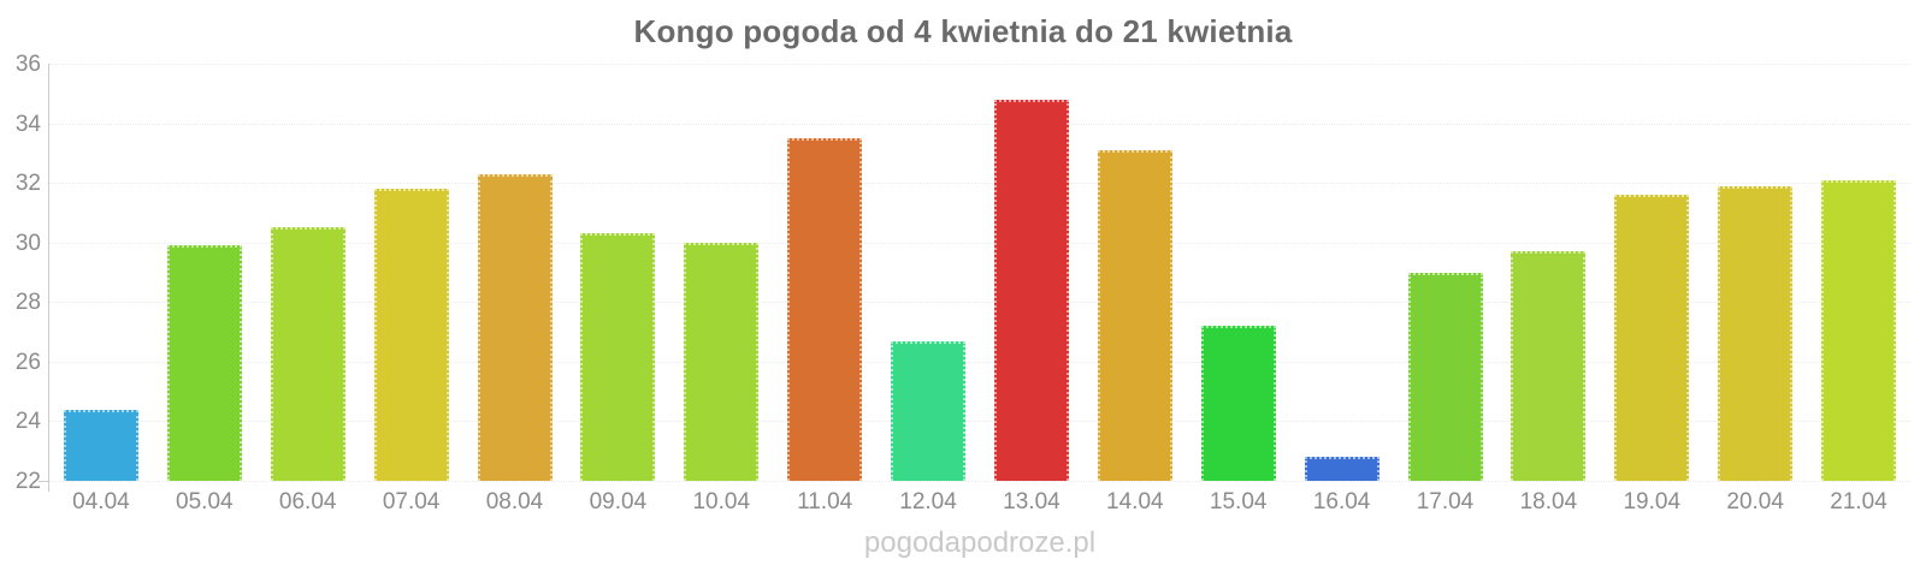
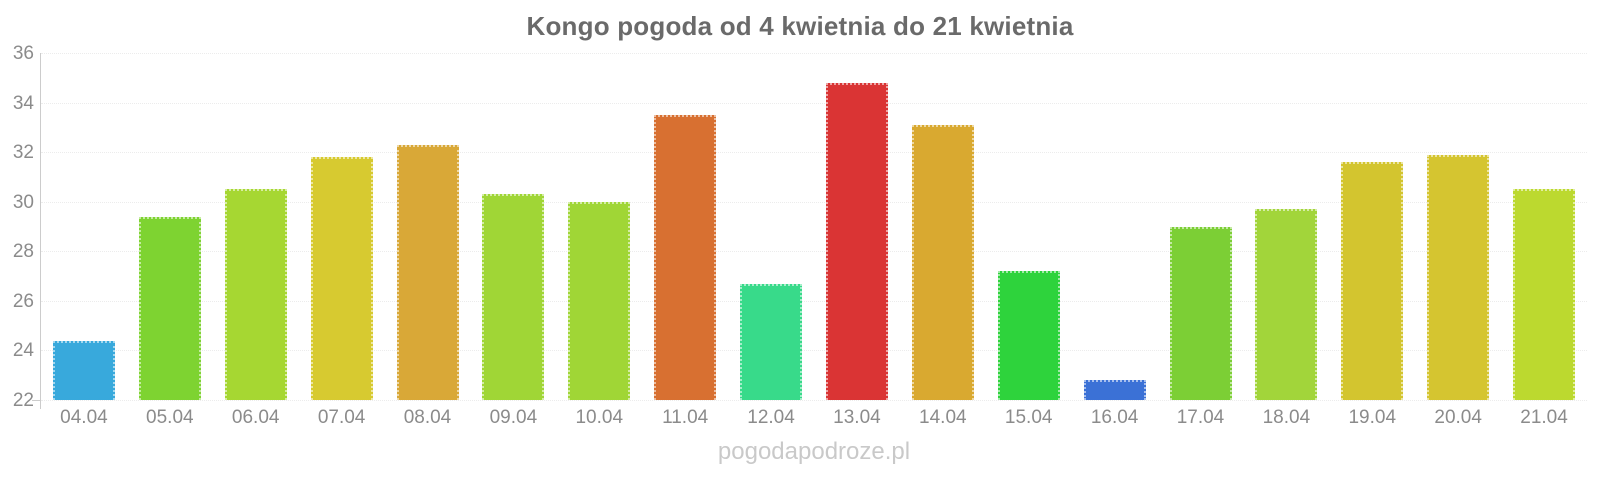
05.04: 29.9 -> 29.4
21.04: 32.1 -> 30.5
